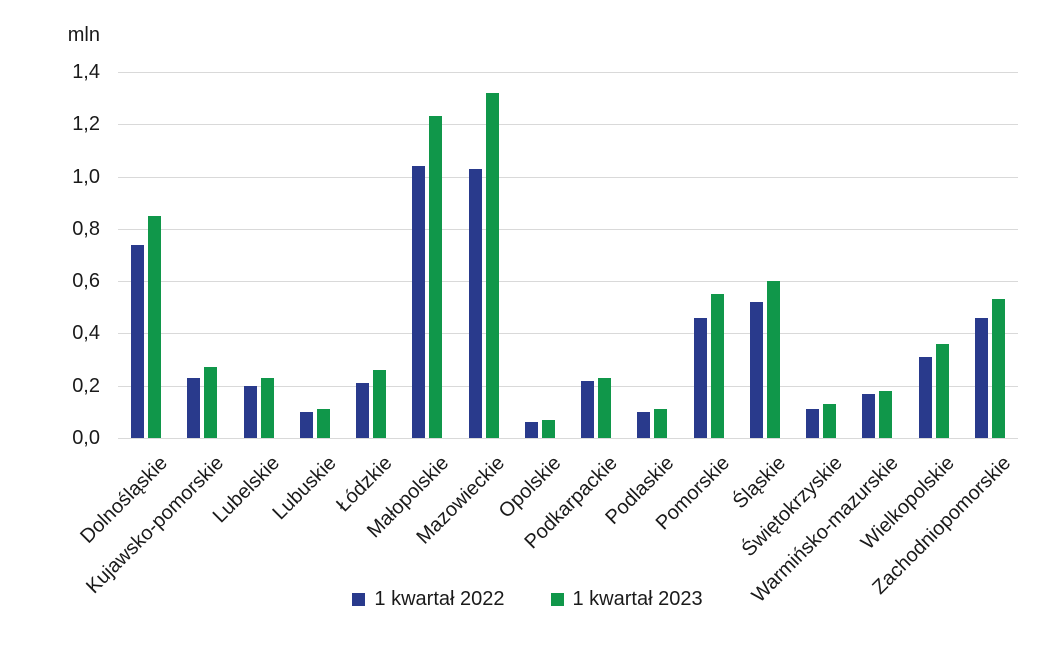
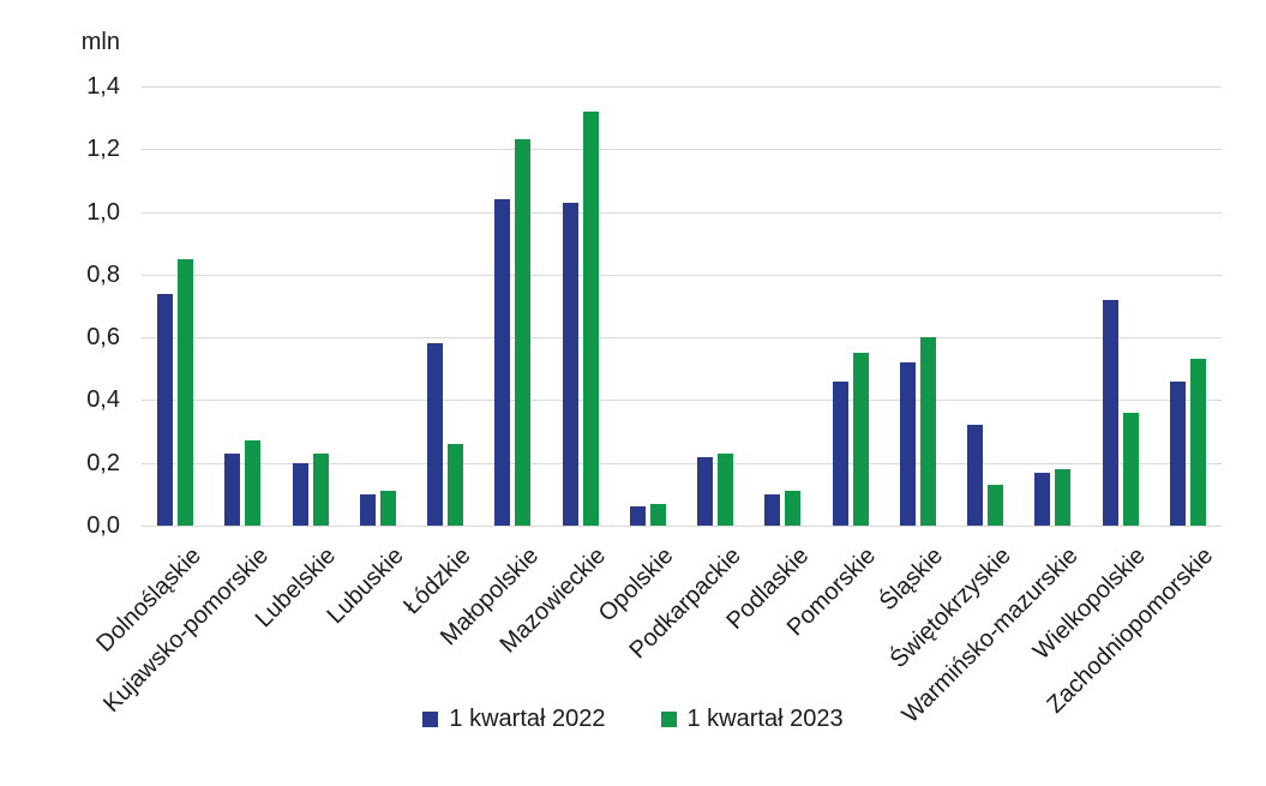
1 kwartał 2022/Łódzkie: 0,21 -> 0,58
1 kwartał 2022/Świętokrzyskie: 0,11 -> 0,32
1 kwartał 2022/Wielkopolskie: 0,31 -> 0,72
